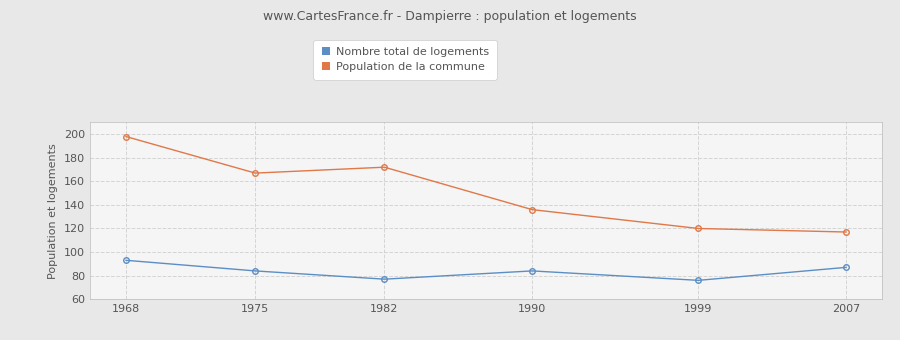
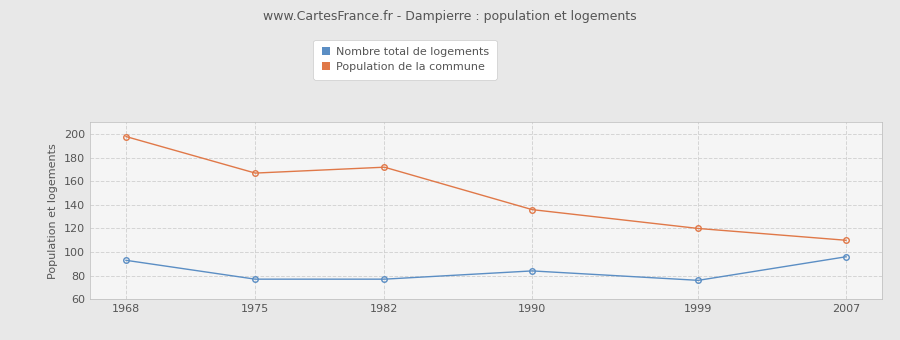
Nombre total de logements/1975: 84 -> 77
Nombre total de logements/2007: 87 -> 96
Population de la commune/2007: 117 -> 110
